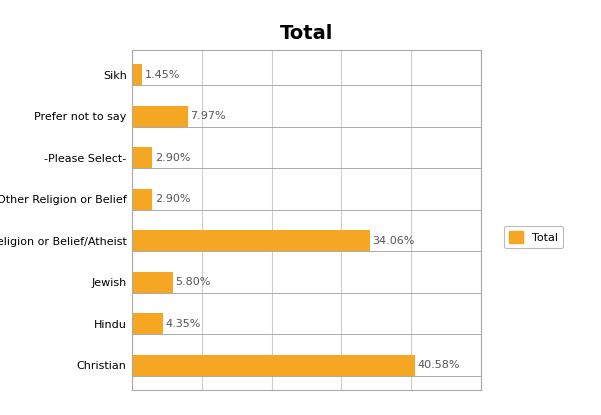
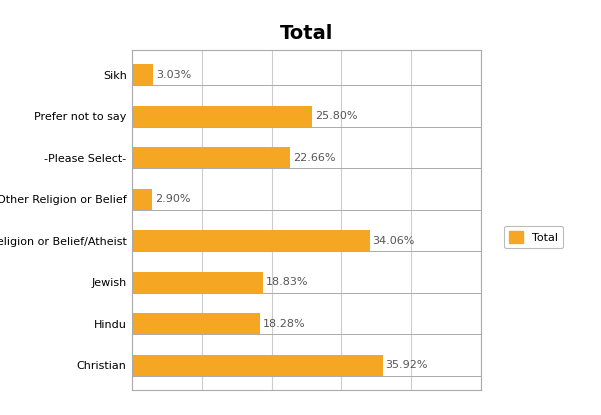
Sikh: 1.45% -> 3.03%
Prefer not to say: 7.97% -> 25.80%
-Please Select-: 2.90% -> 22.66%
Jewish: 5.80% -> 18.83%
Hindu: 4.35% -> 18.28%
Christian: 40.58% -> 35.92%
